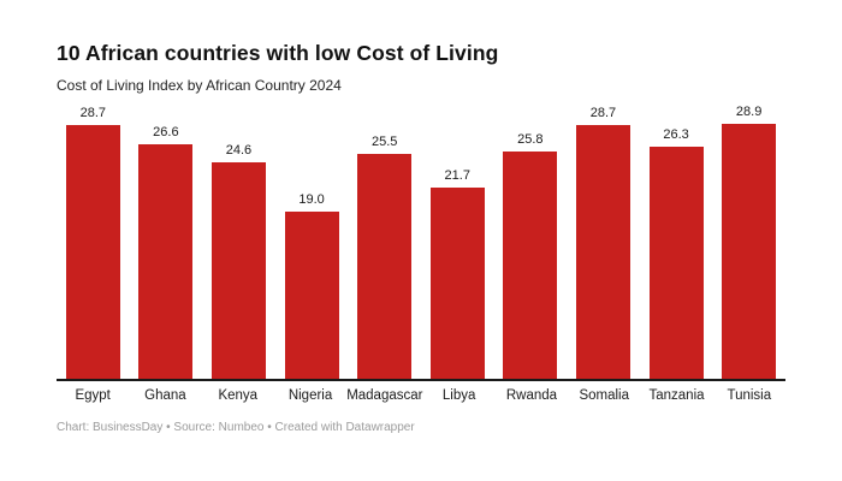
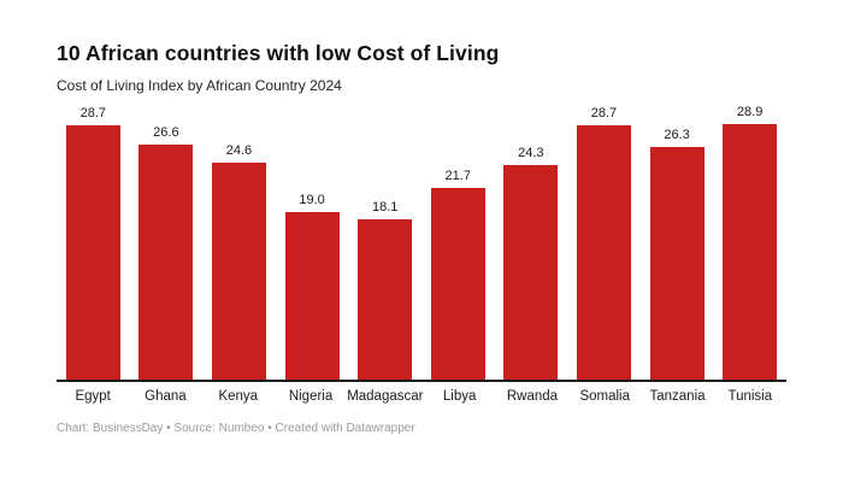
Madagascar: 25.5 -> 18.1
Rwanda: 25.8 -> 24.3
